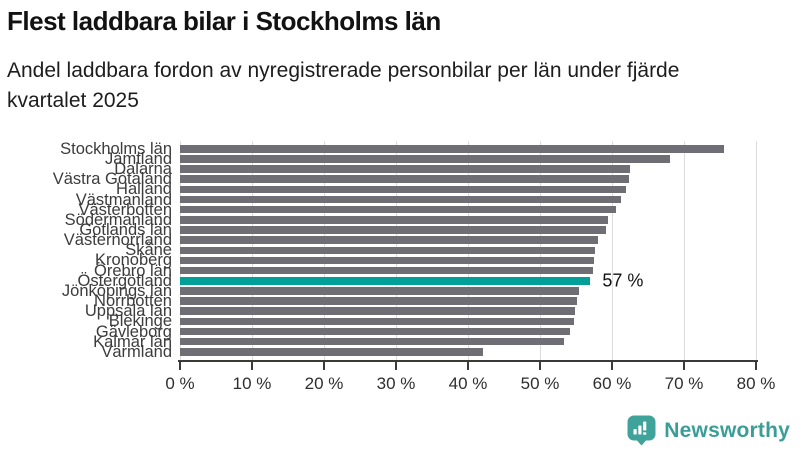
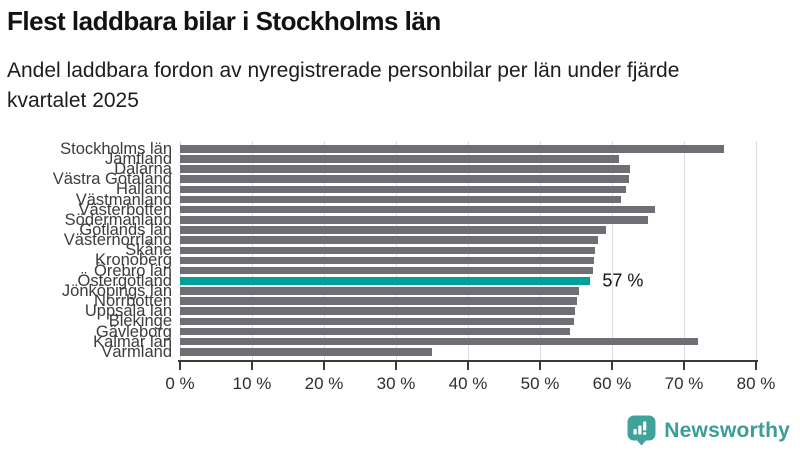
Jämtland: 68% -> 61%
Västerbotten: 61% -> 66%
Södermanland: 60% -> 65%
Kalmar län: 53% -> 72%
Värmland: 42% -> 35%
